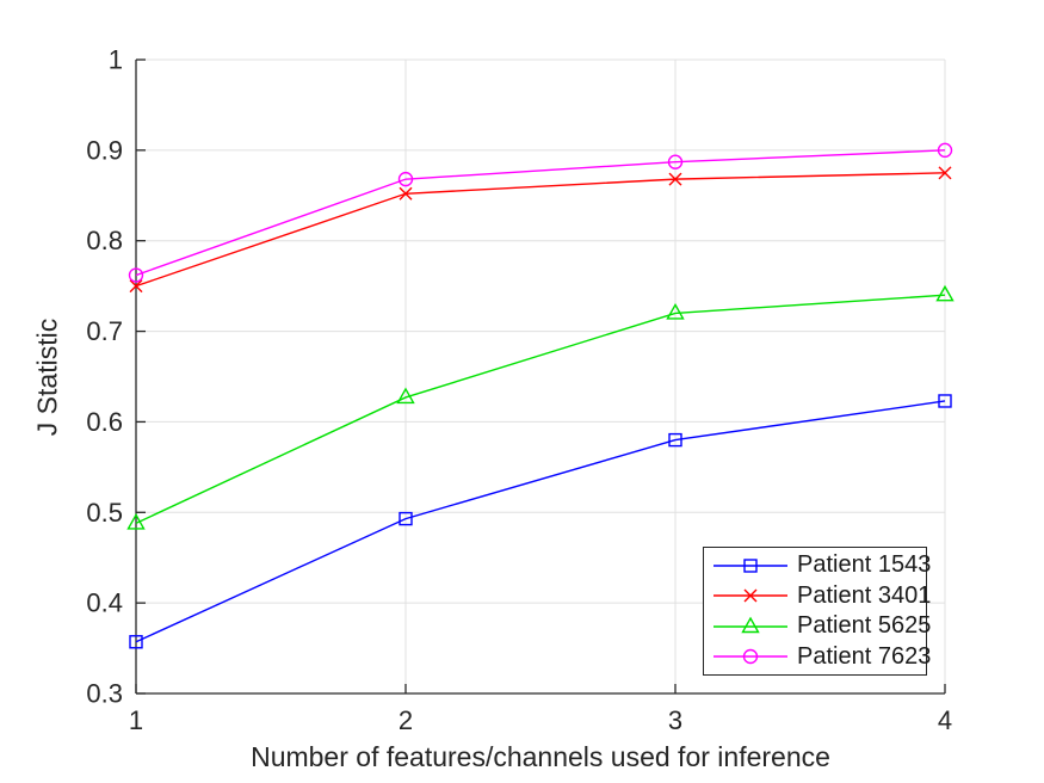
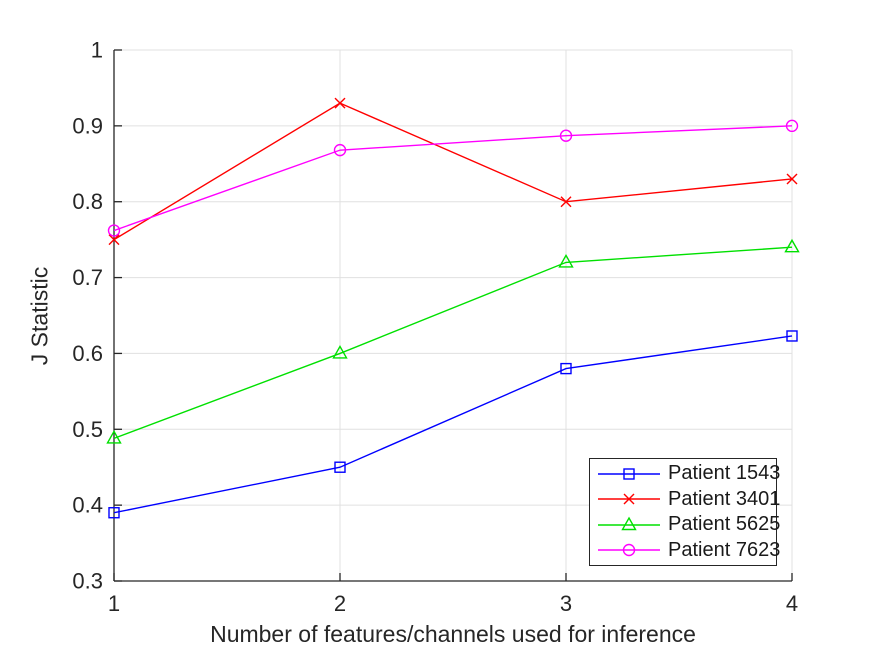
Patient 1543/1: 0.36 -> 0.39
Patient 1543/2: 0.49 -> 0.45
Patient 3401/2: 0.85 -> 0.93
Patient 5625/2: 0.63 -> 0.60
Patient 3401/3: 0.87 -> 0.80
Patient 3401/4: 0.88 -> 0.83
